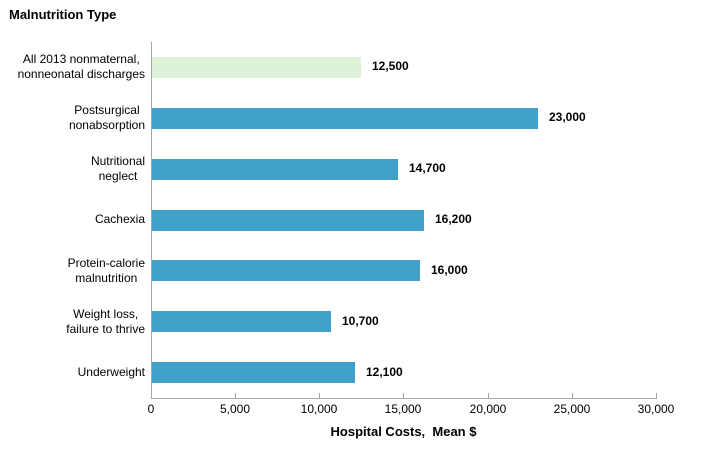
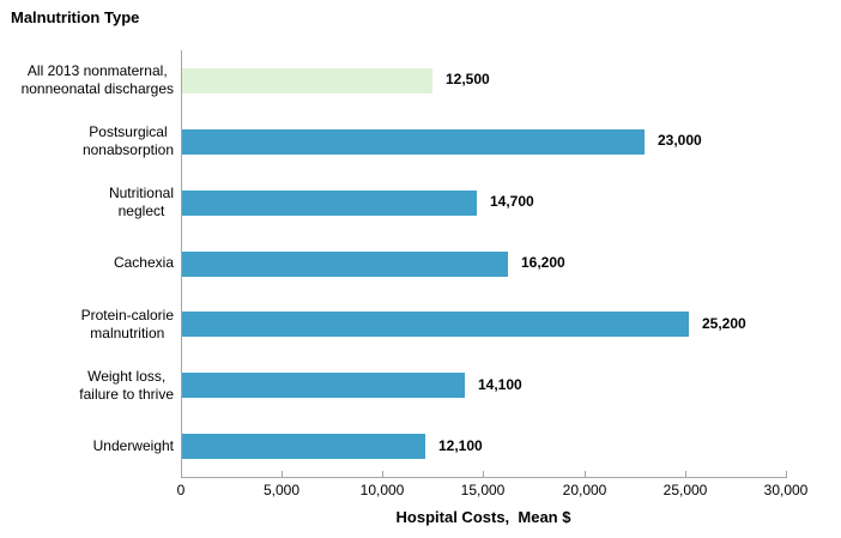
Protein-calorie malnutrition: 16,000 -> 25,200
Weight loss, failure to thrive: 10,700 -> 14,100
